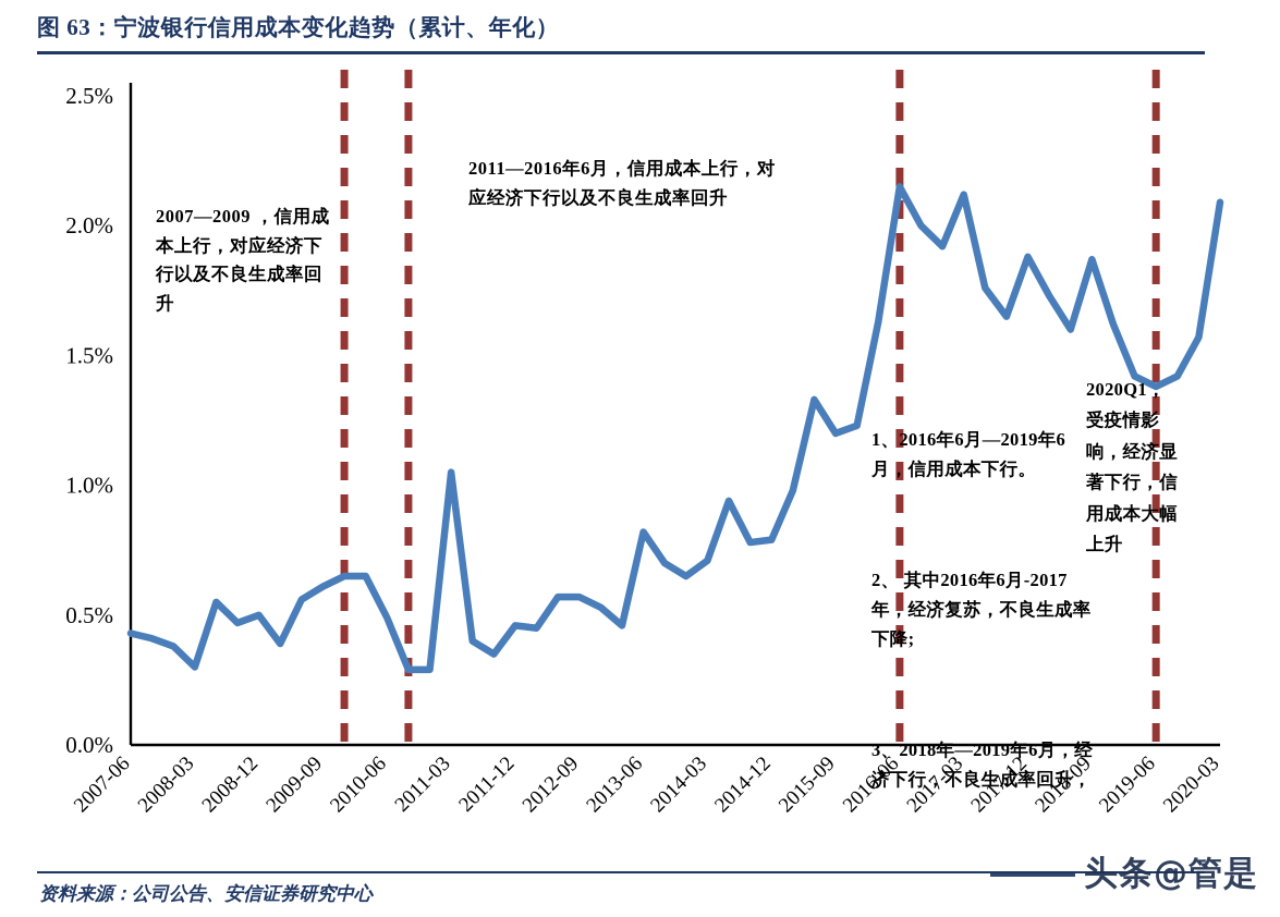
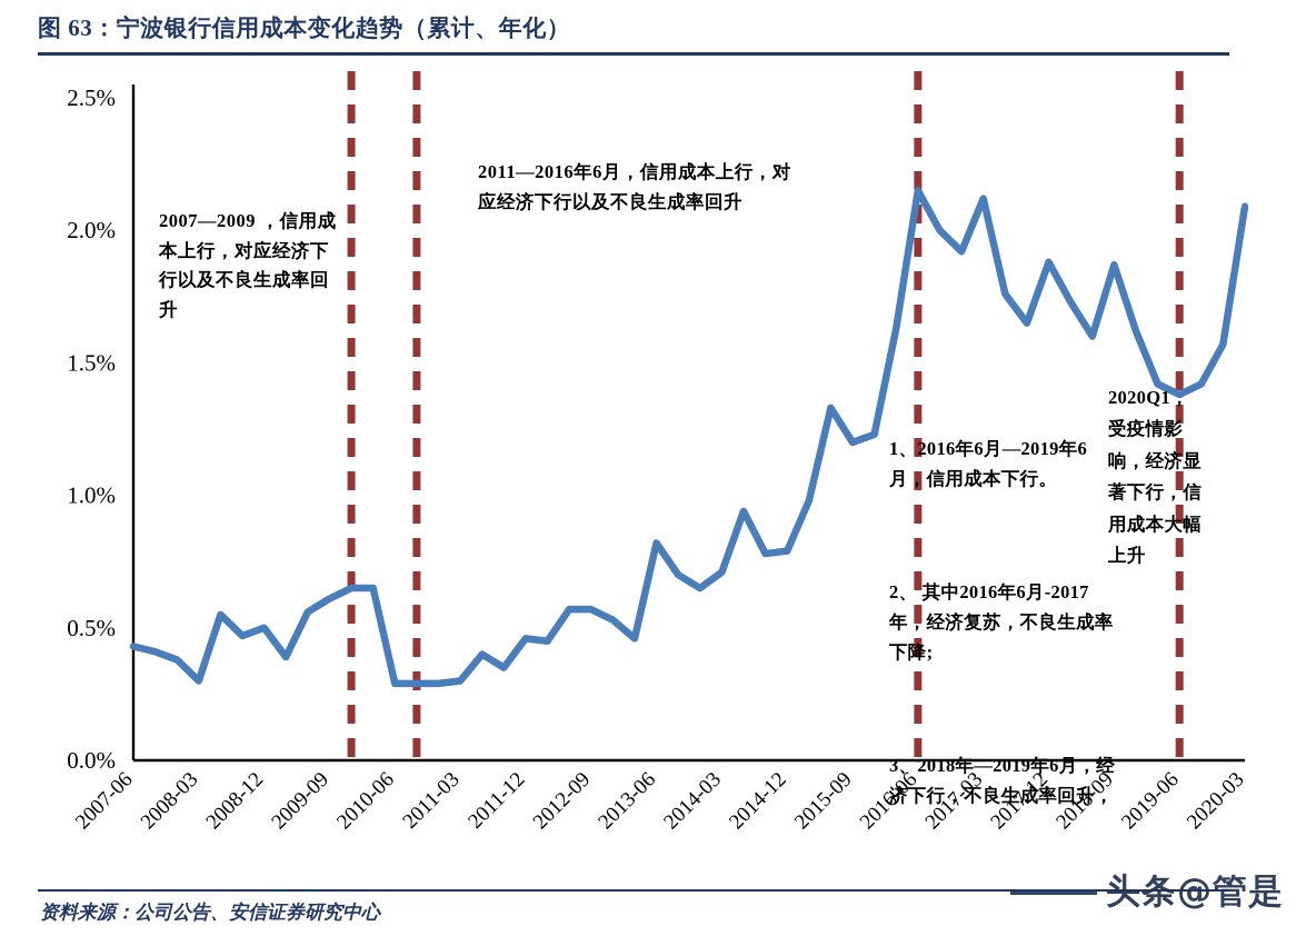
2010-06: 0.49% -> 0.29%
2011-03: 1.05% -> 0.30%
